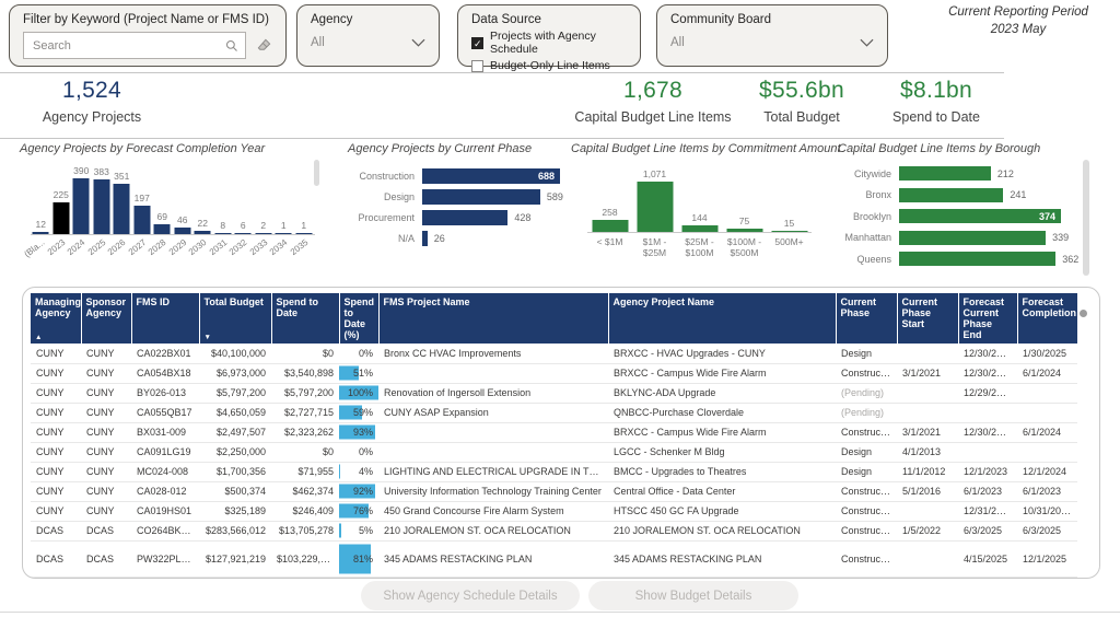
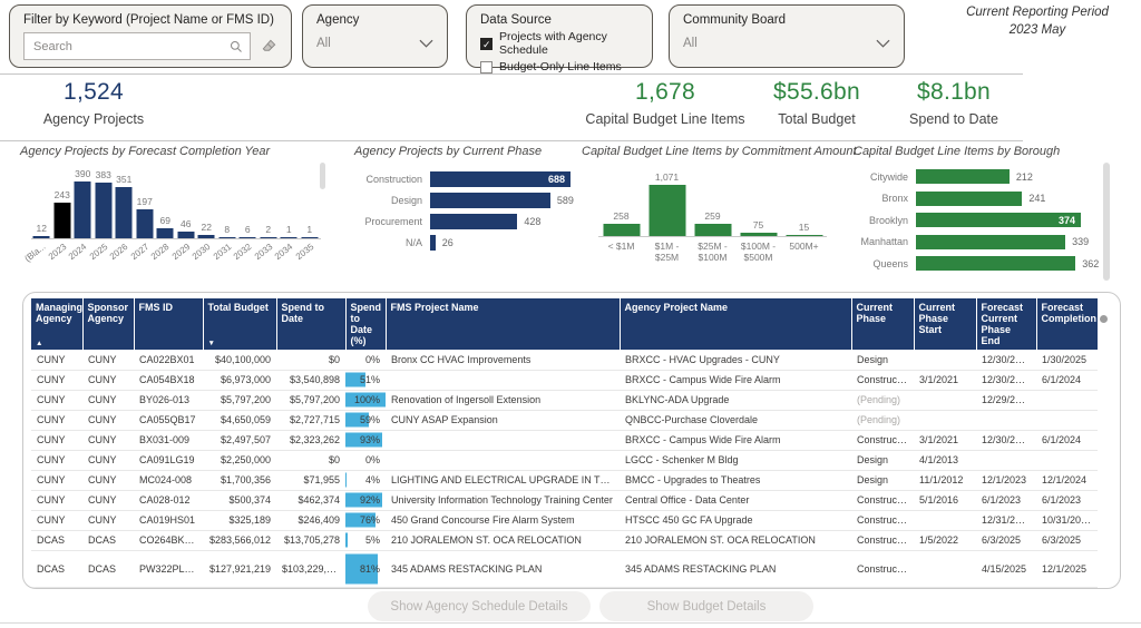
Agency Projects by Forecast Completion Year/2023: 225 -> 243
Capital Budget Line Items by Commitment Amount/$25M - $100M: 144 -> 259
